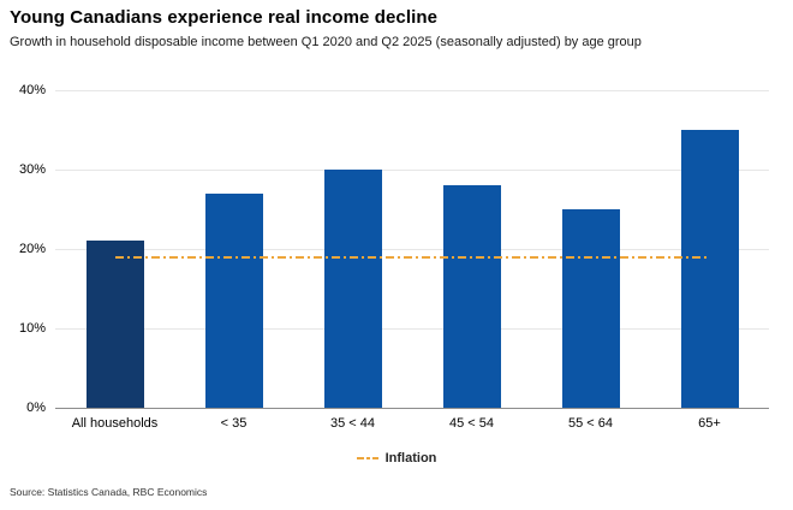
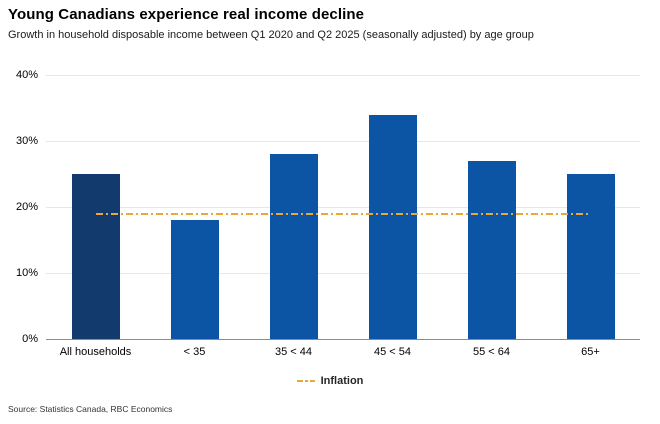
All households: 21% -> 25%
< 35: 27% -> 18%
35 < 44: 30% -> 28%
45 < 54: 28% -> 34%
55 < 64: 25% -> 27%
65+: 35% -> 25%
